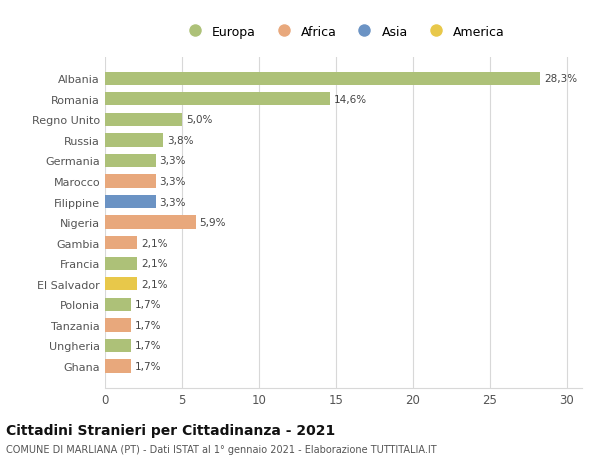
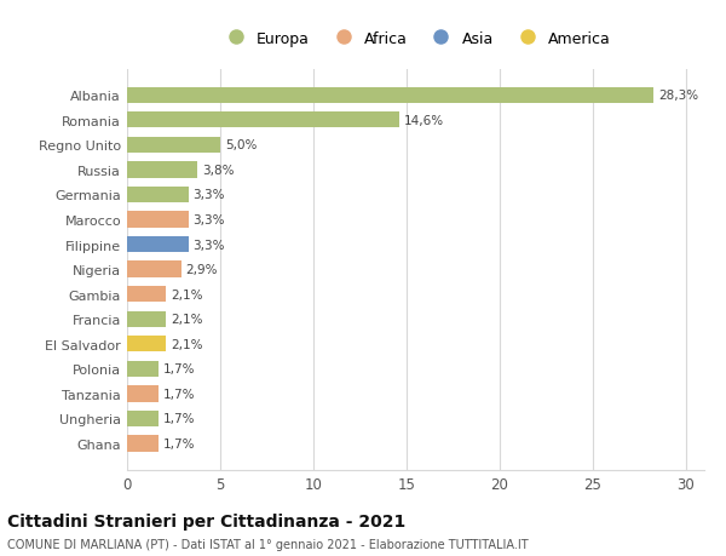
Nigeria: 5,9% -> 2,9%
